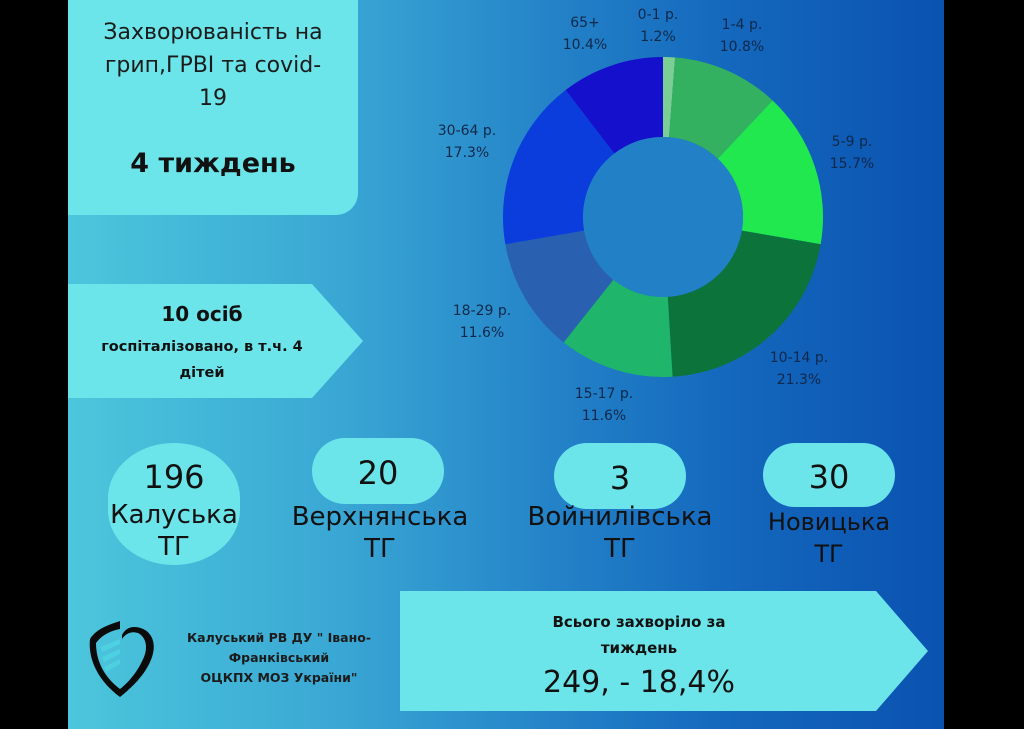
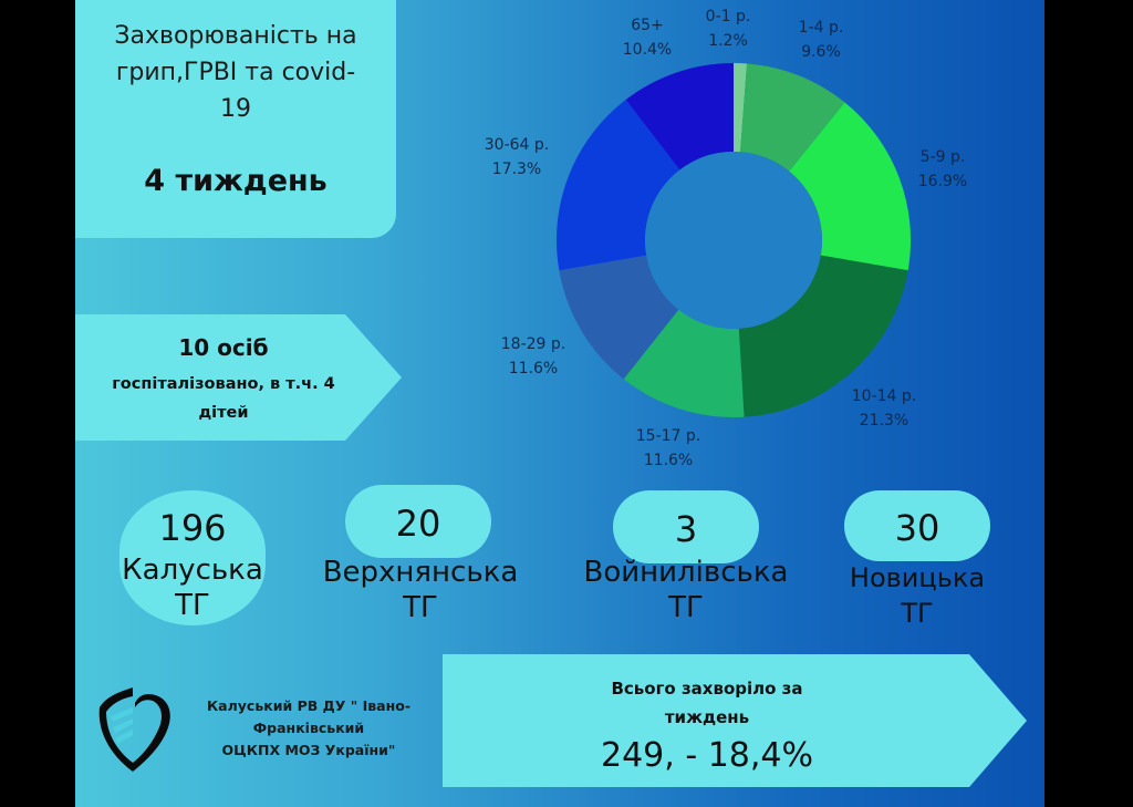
1-4 р.: 10.8% -> 9.6%
5-9 р.: 15.7% -> 16.9%
